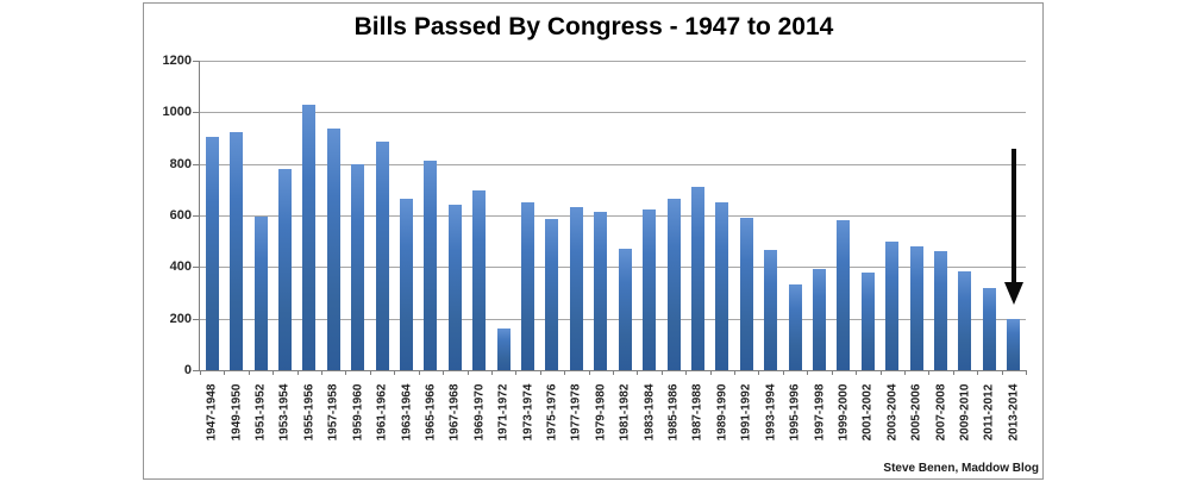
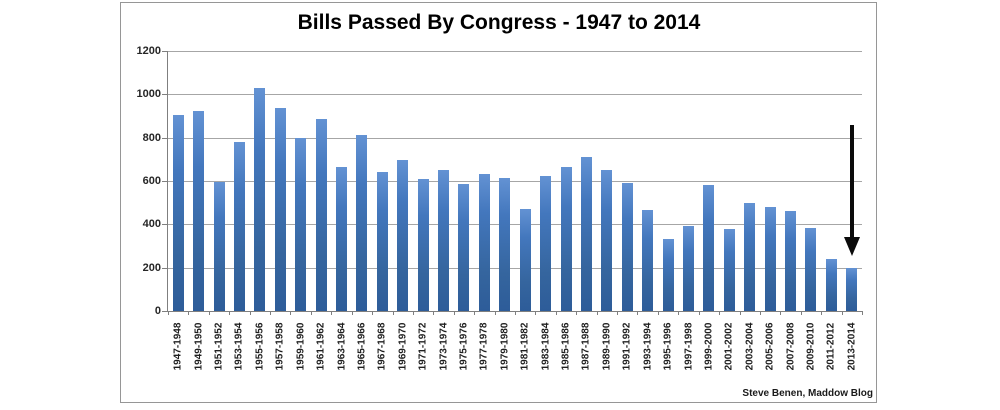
1971-1972: 160 -> 610
2011-2012: 320 -> 240
